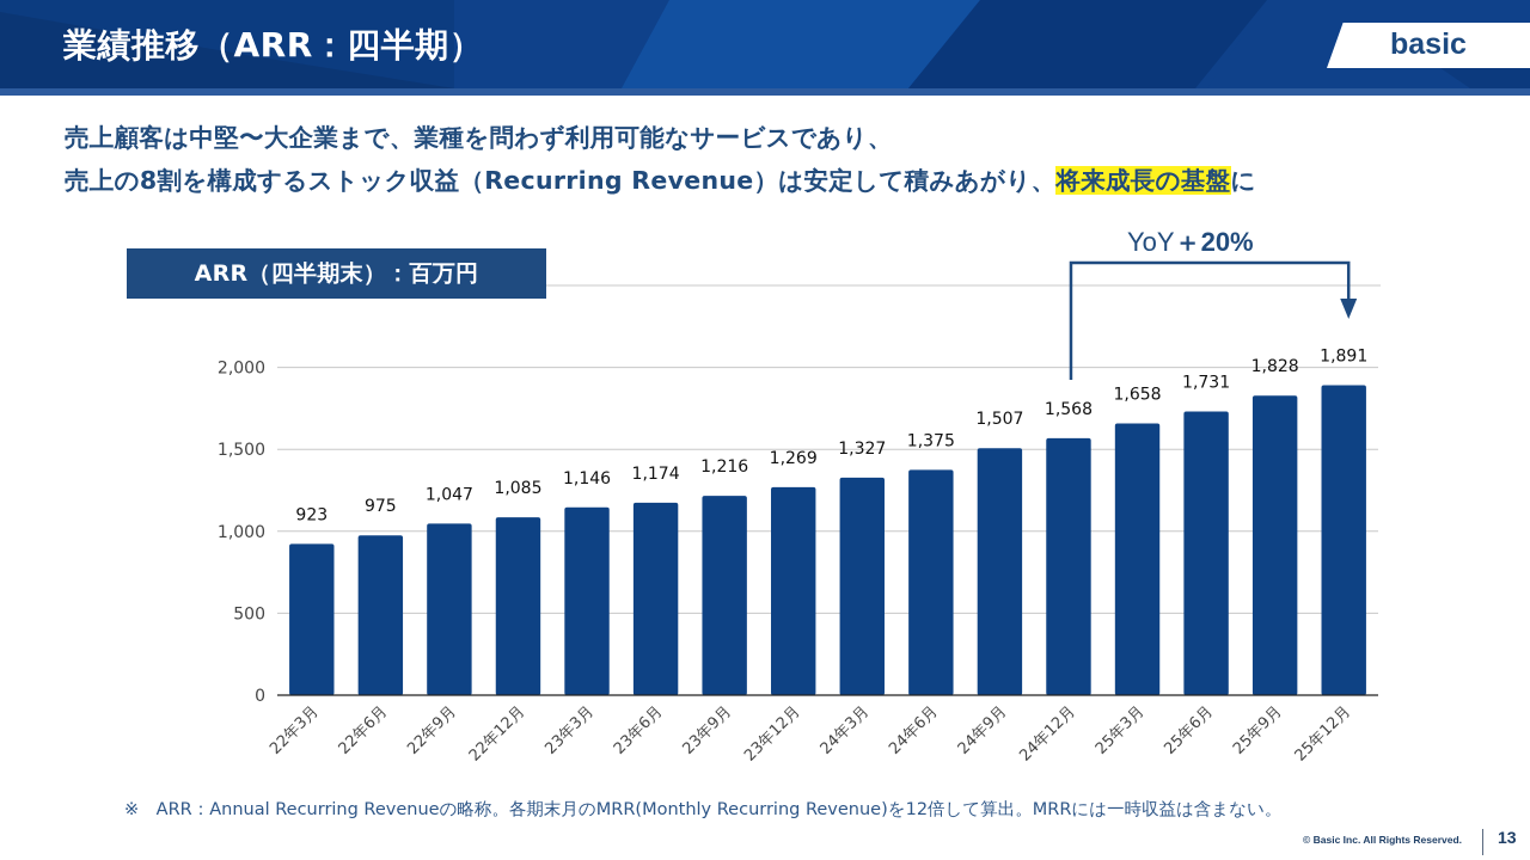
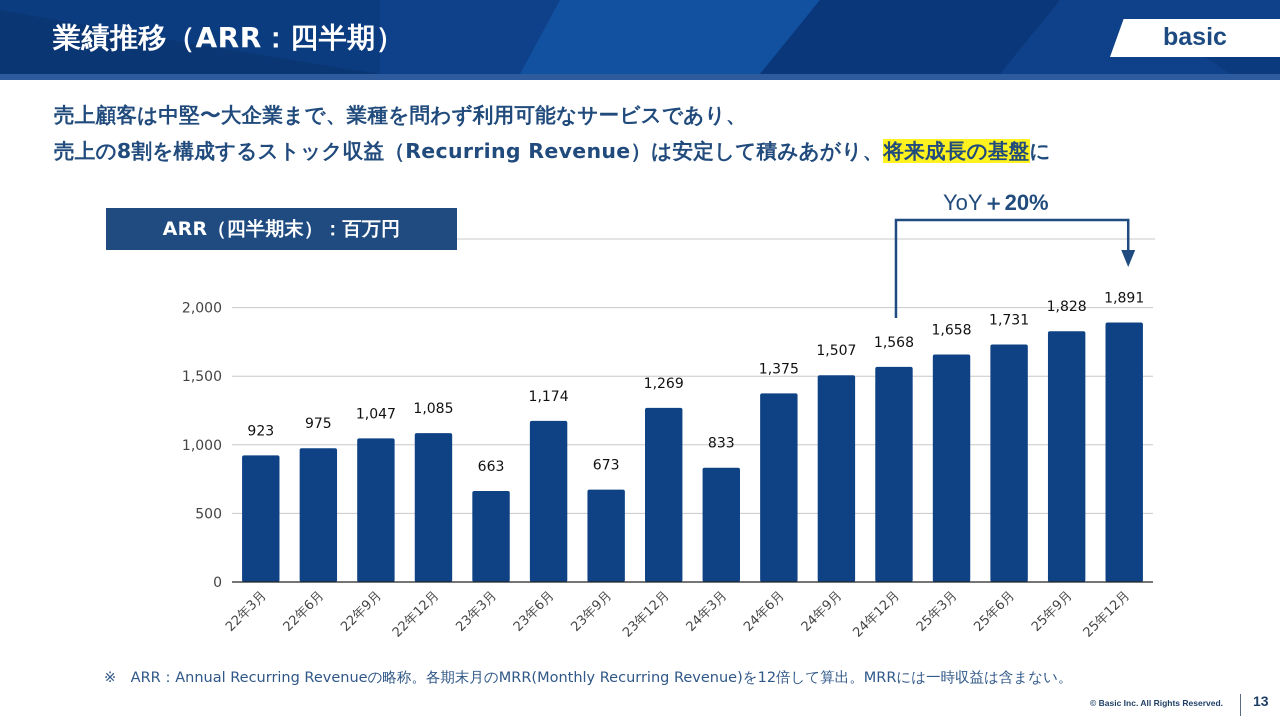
23年3月: 1,146 -> 663
23年9月: 1,216 -> 673
24年3月: 1,327 -> 833
